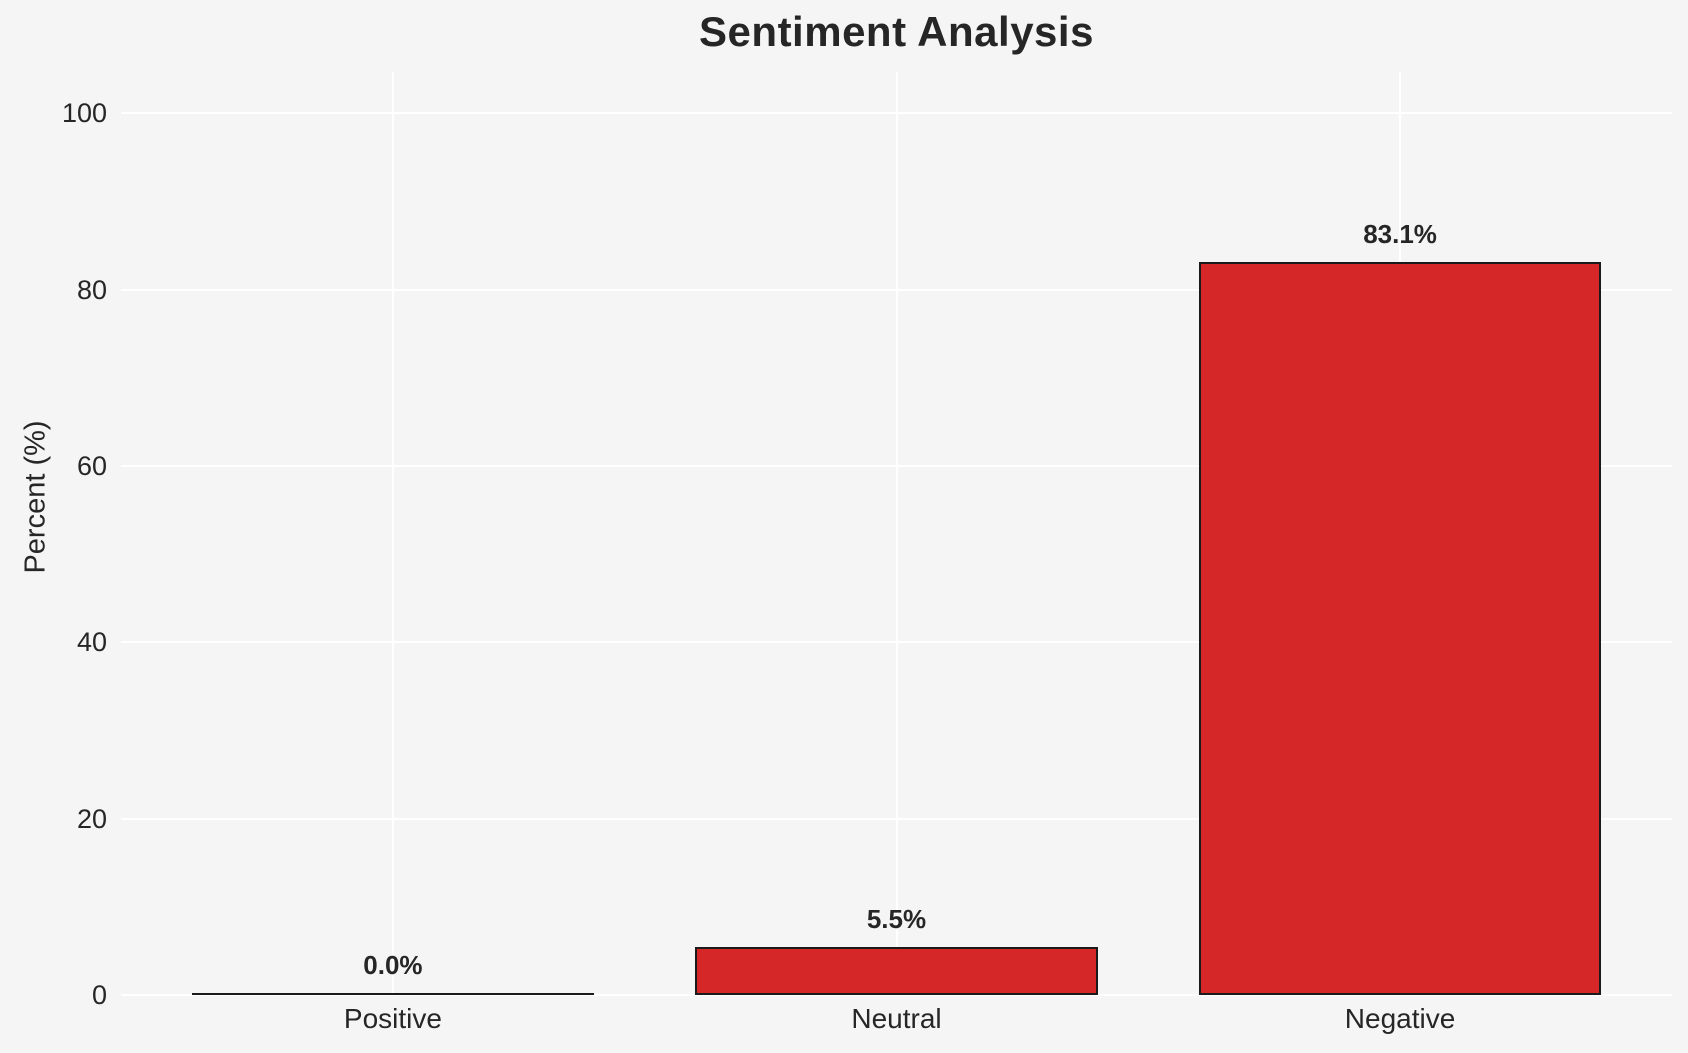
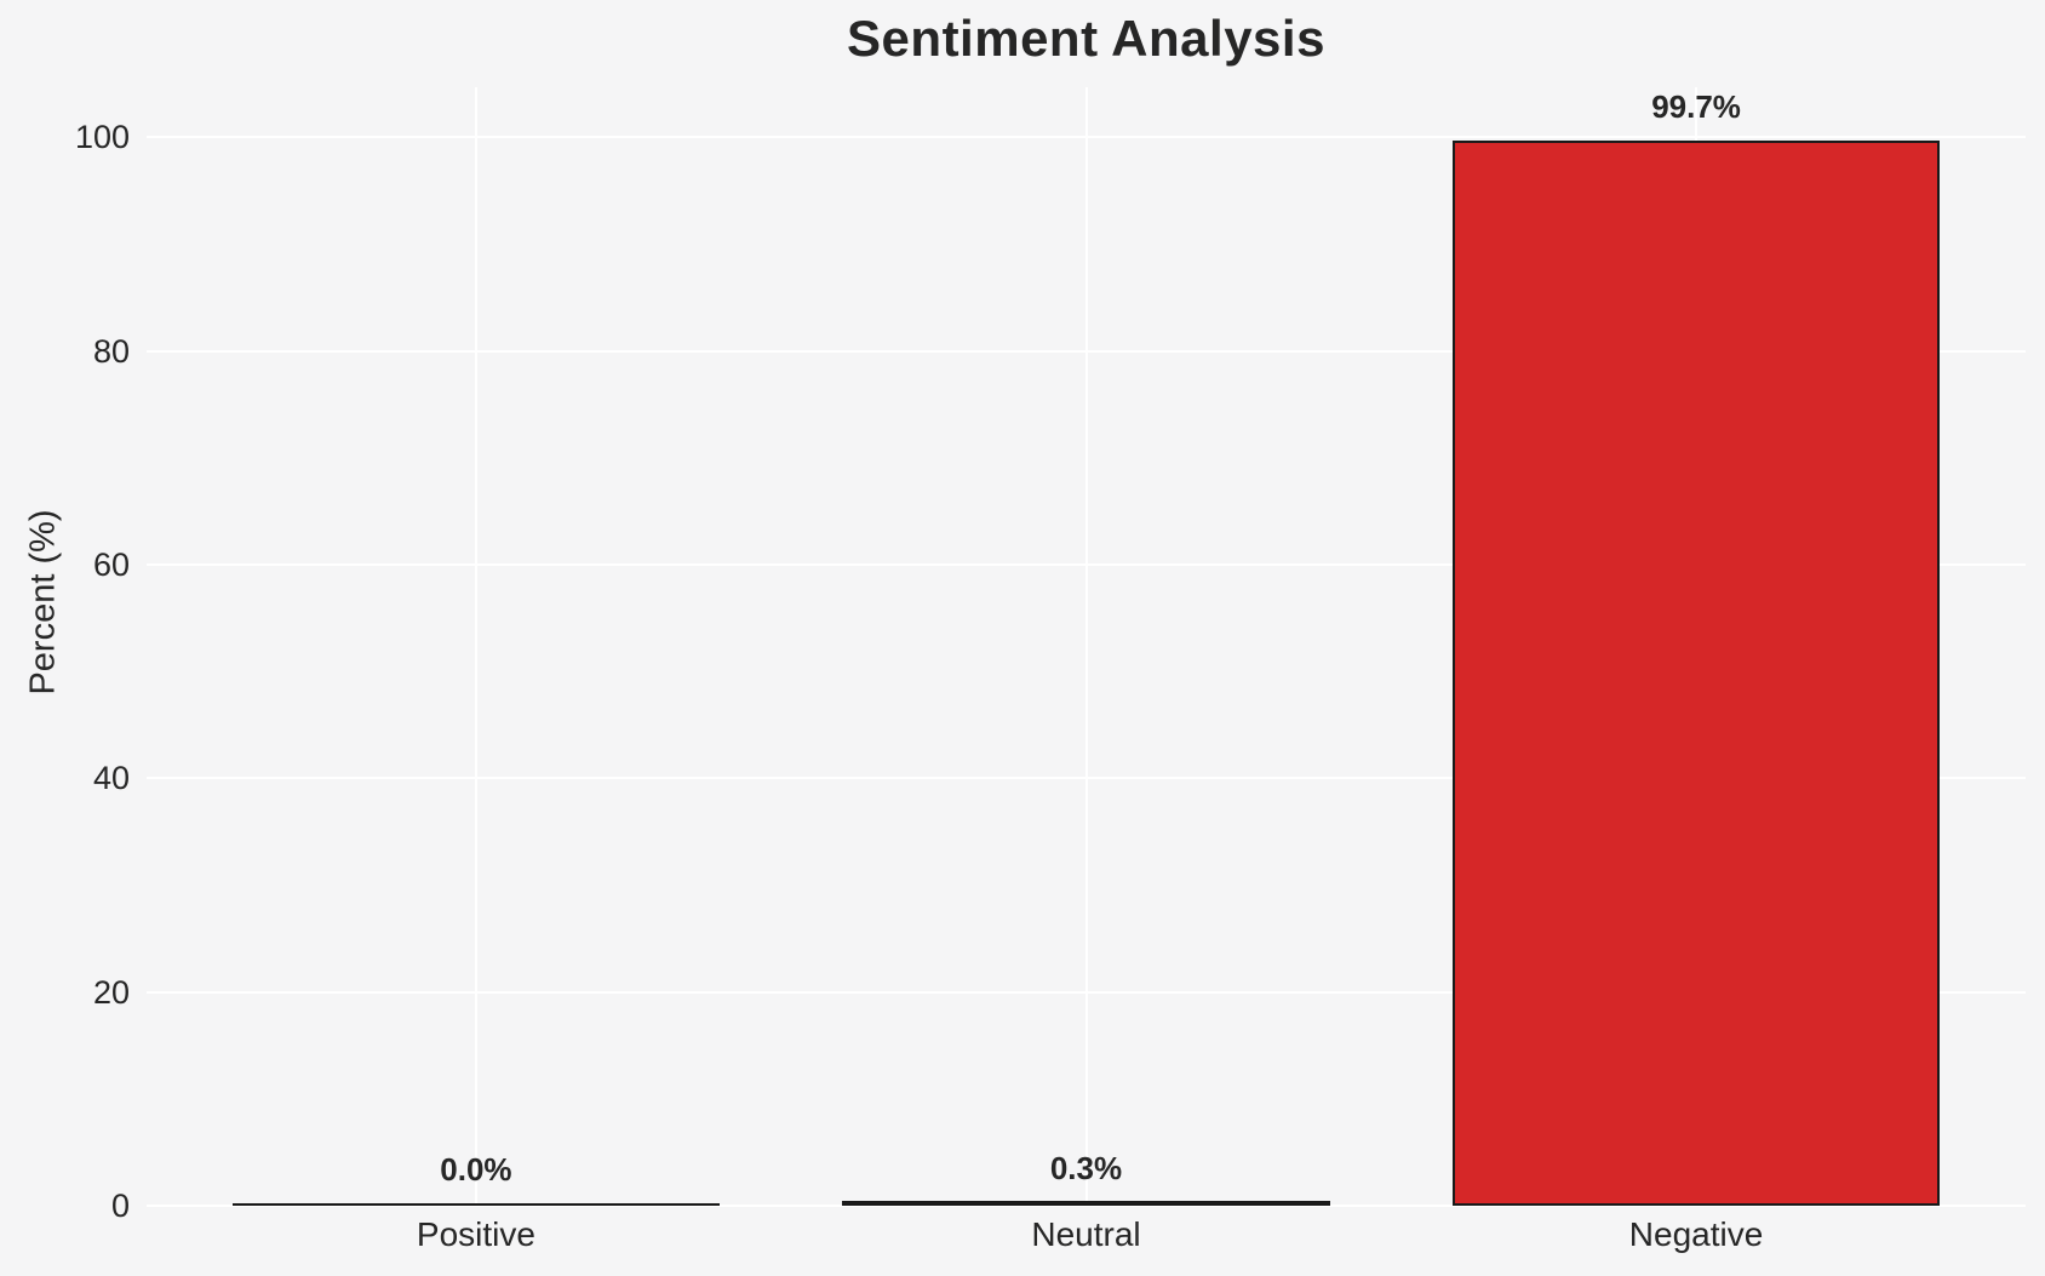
Neutral: 5.5% -> 0.3%
Negative: 83.1% -> 99.7%
